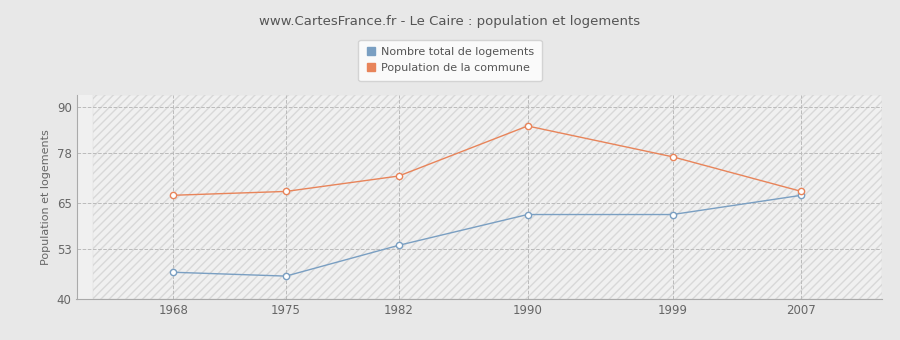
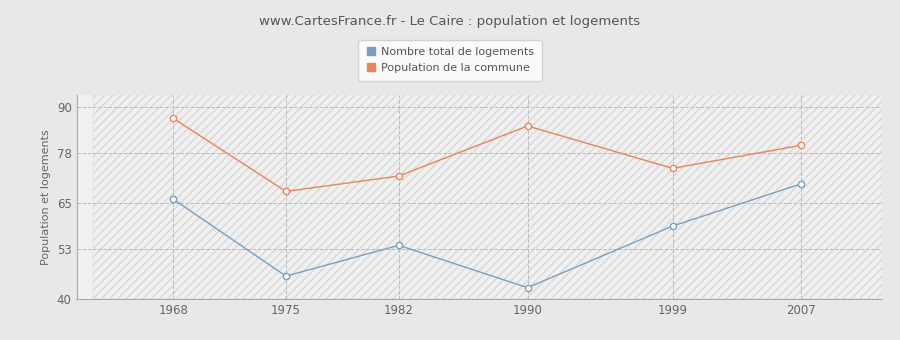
Nombre total de logements/1968: 47 -> 66
Population de la commune/1968: 67 -> 87
Nombre total de logements/1990: 62 -> 43
Nombre total de logements/1999: 62 -> 59
Population de la commune/1999: 77 -> 74
Nombre total de logements/2007: 67 -> 70
Population de la commune/2007: 68 -> 80
